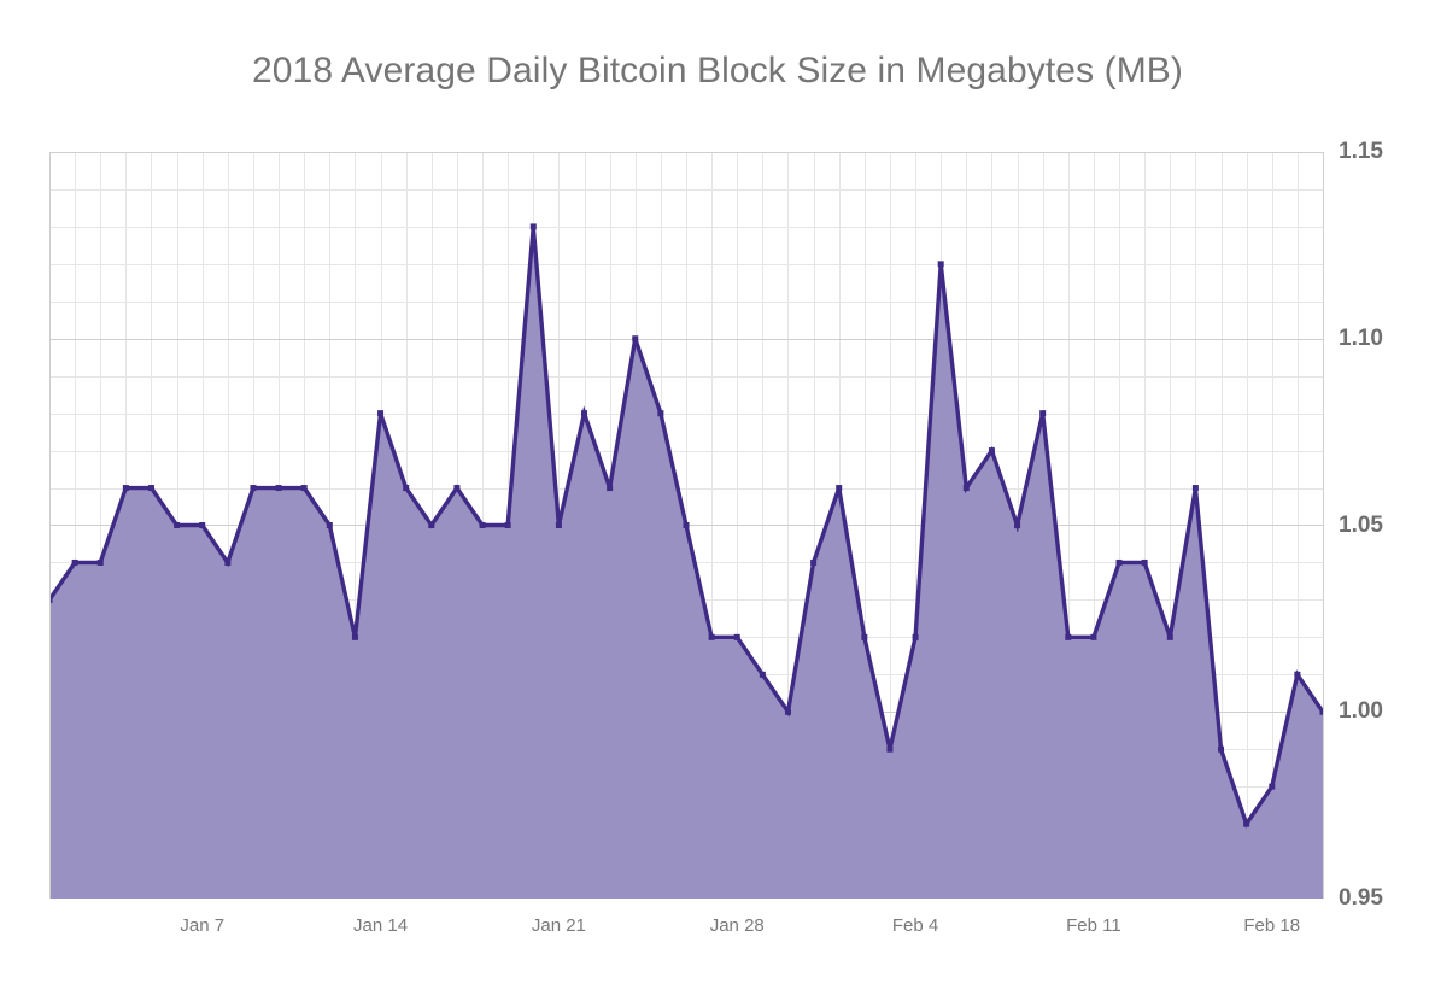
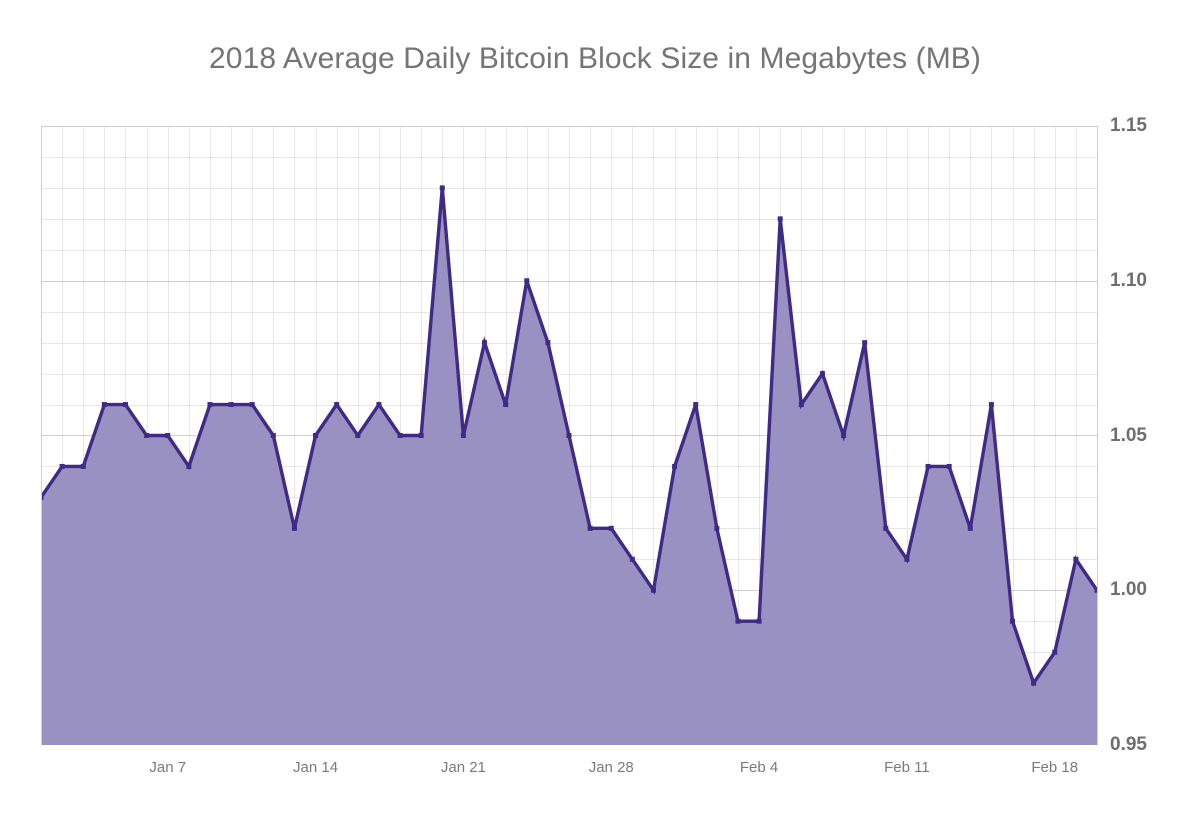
Jan 14: 1.08 -> 1.05
Feb 4: 1.02 -> 0.99
Feb 11: 1.02 -> 1.01
